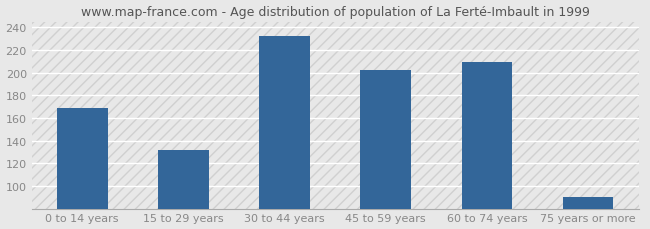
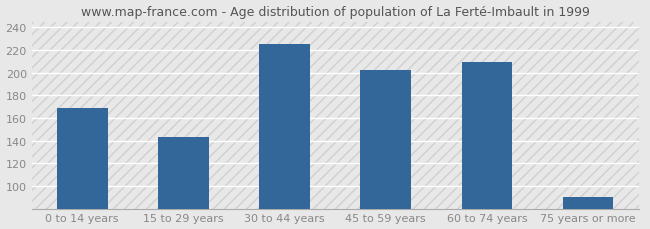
15 to 29 years: 132 -> 143
30 to 44 years: 232 -> 225
